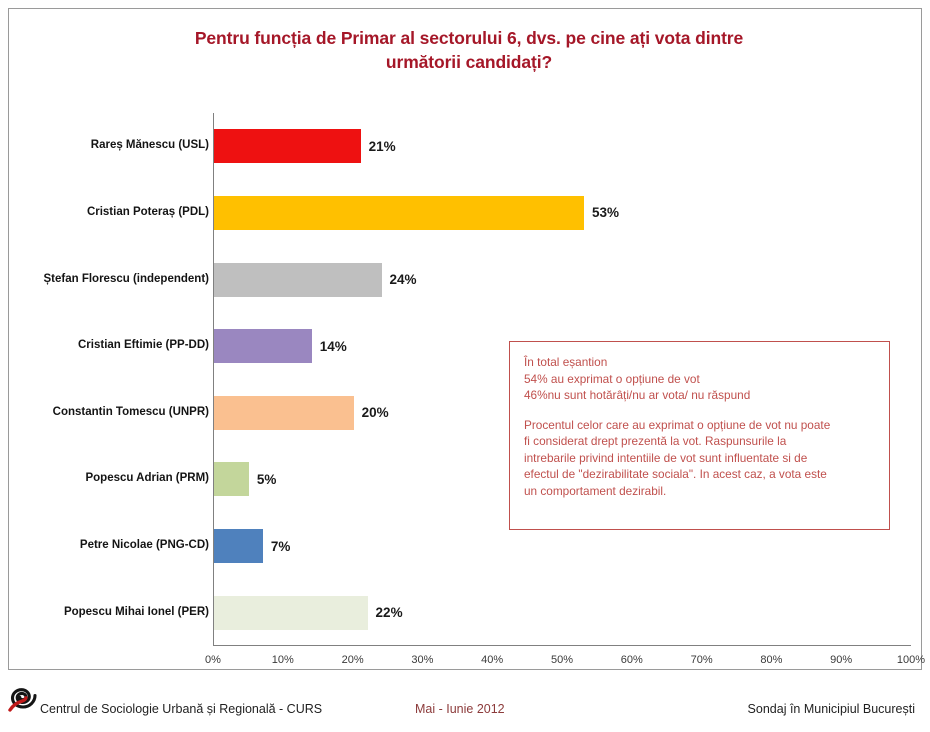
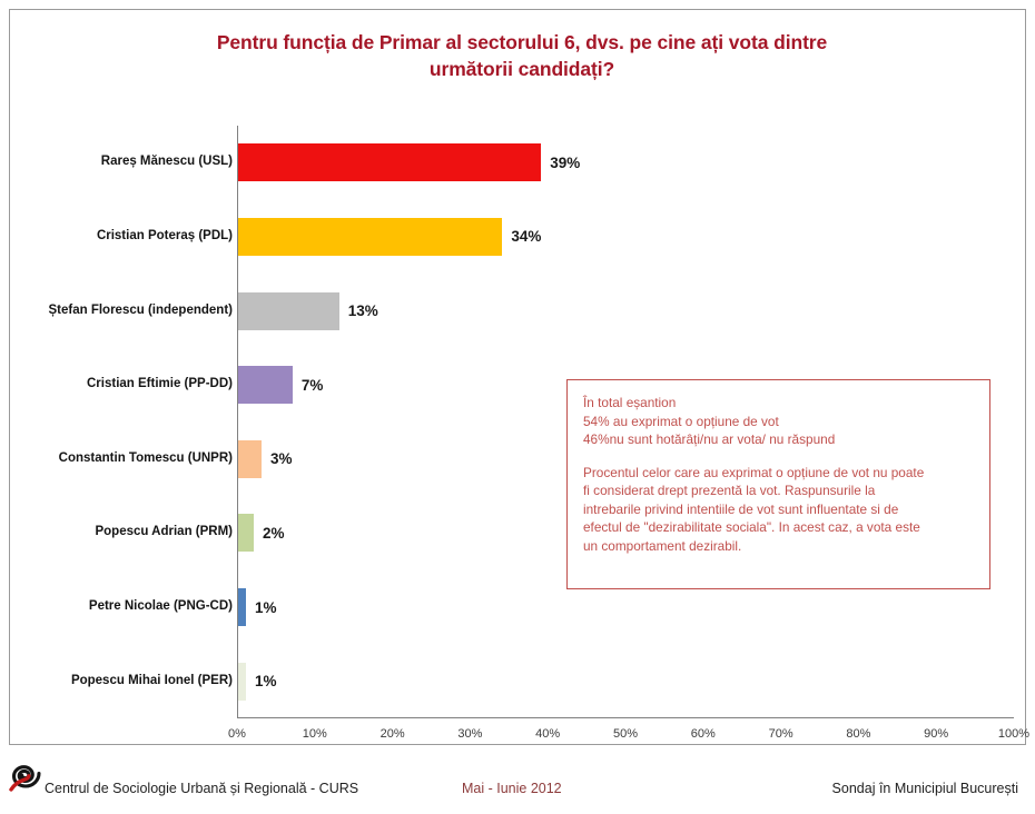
Rareș Mănescu (USL): 21% -> 39%
Cristian Poteraș (PDL): 53% -> 34%
Ștefan Florescu (independent): 24% -> 13%
Cristian Eftimie (PP-DD): 14% -> 7%
Constantin Tomescu (UNPR): 20% -> 3%
Popescu Adrian (PRM): 5% -> 2%
Petre Nicolae (PNG-CD): 7% -> 1%
Popescu Mihai Ionel (PER): 22% -> 1%
